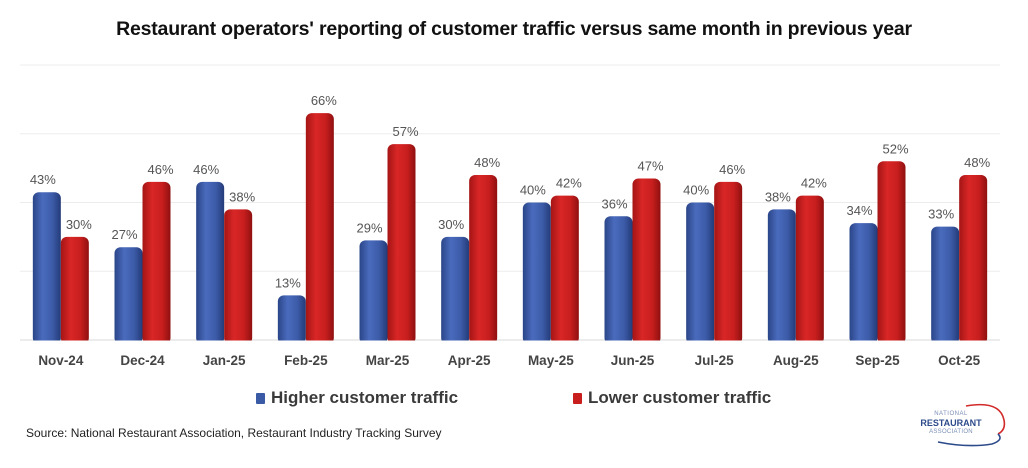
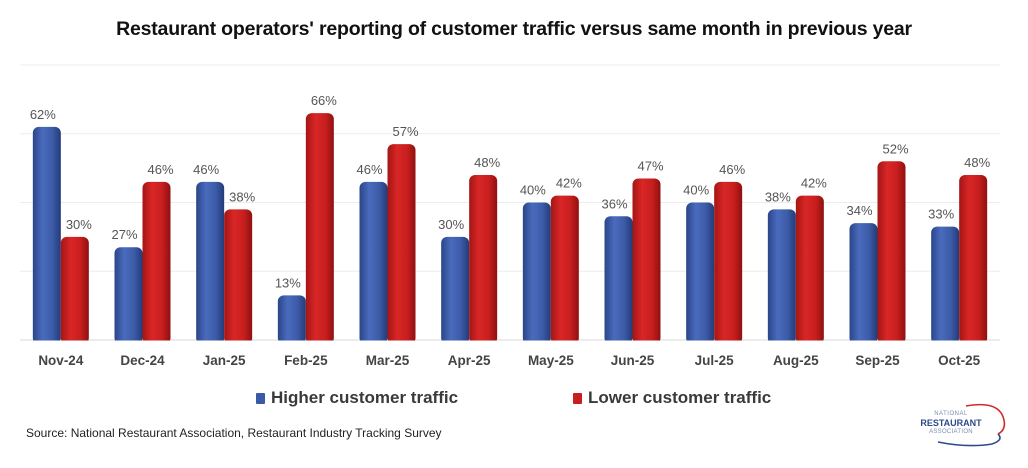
Higher customer traffic/Nov-24: 43% -> 62%
Higher customer traffic/Mar-25: 29% -> 46%
